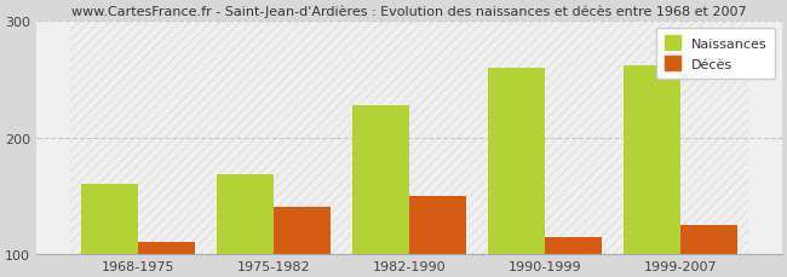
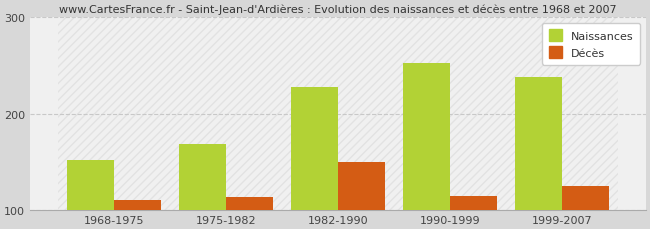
Naissances/1968-1975: 160 -> 152
Décès/1975-1982: 140 -> 113
Naissances/1990-1999: 260 -> 252
Naissances/1999-2007: 262 -> 238
